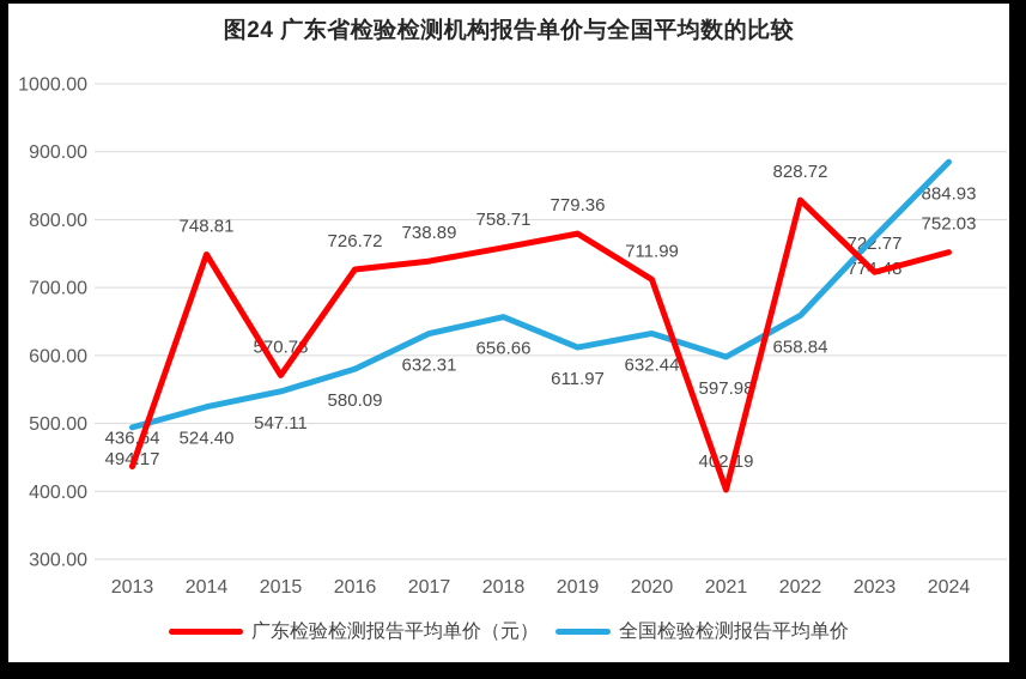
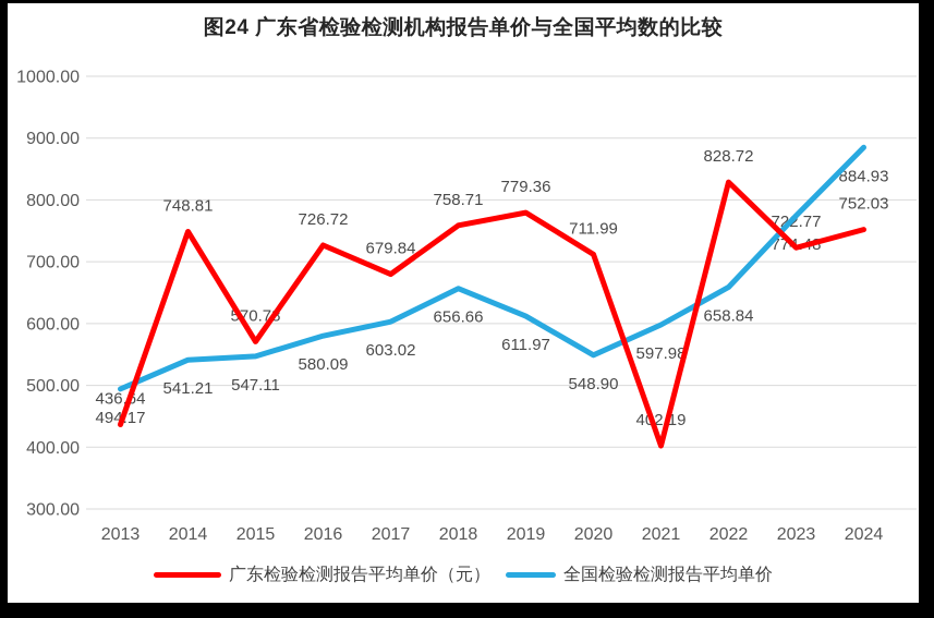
全国检验检测报告平均单价/2014: 524.40 -> 541.21
广东检验检测报告平均单价（元）/2017: 738.89 -> 679.84
全国检验检测报告平均单价/2017: 632.31 -> 603.02
全国检验检测报告平均单价/2020: 632.44 -> 548.90
